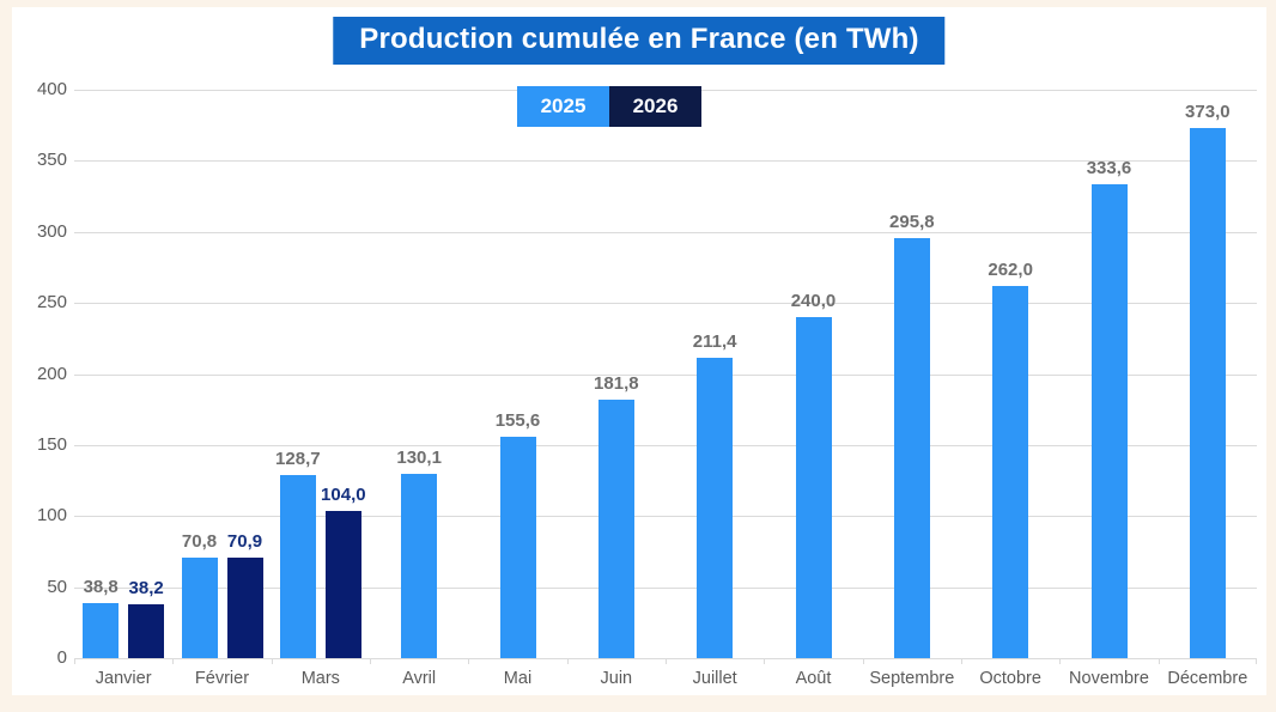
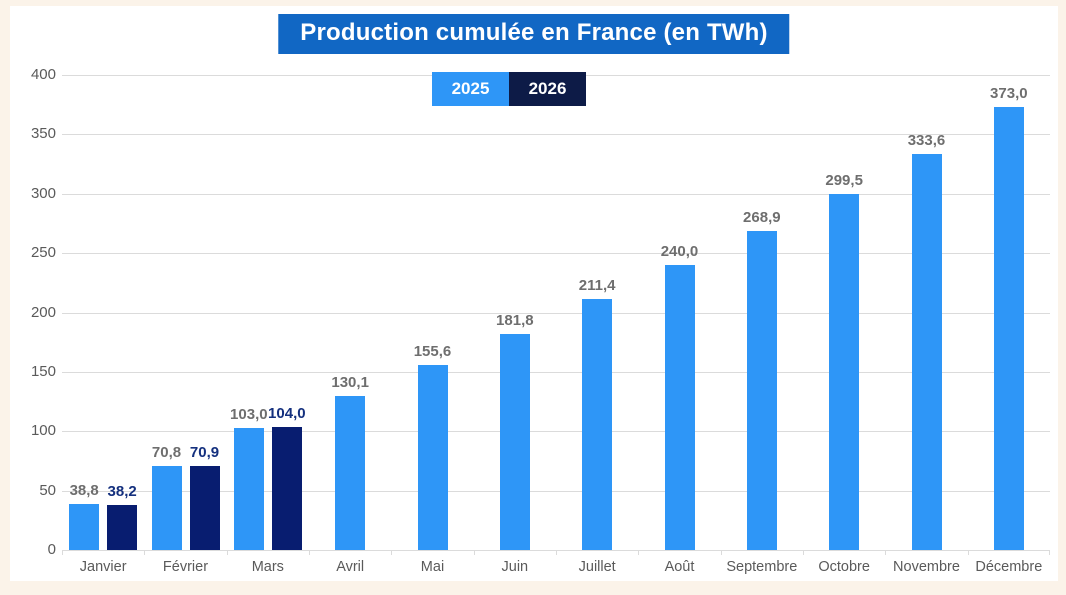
2025/Mars: 128,7 -> 103,0
2025/Septembre: 295,8 -> 268,9
2025/Octobre: 262,0 -> 299,5
